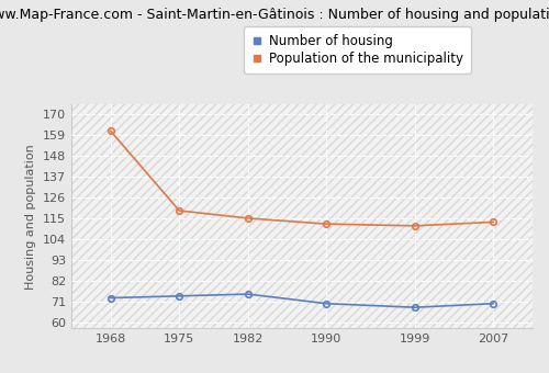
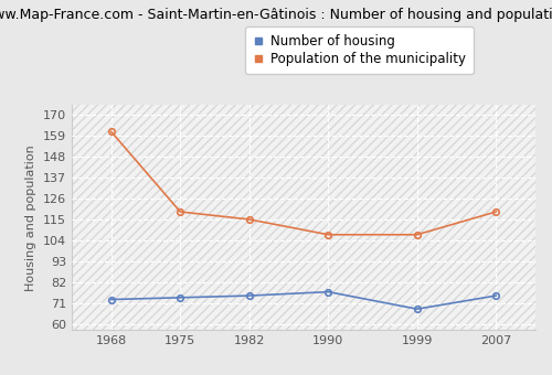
Number of housing/1990: 70 -> 77
Population of the municipality/1990: 112 -> 107
Population of the municipality/1999: 111 -> 107
Number of housing/2007: 70 -> 75
Population of the municipality/2007: 113 -> 119
